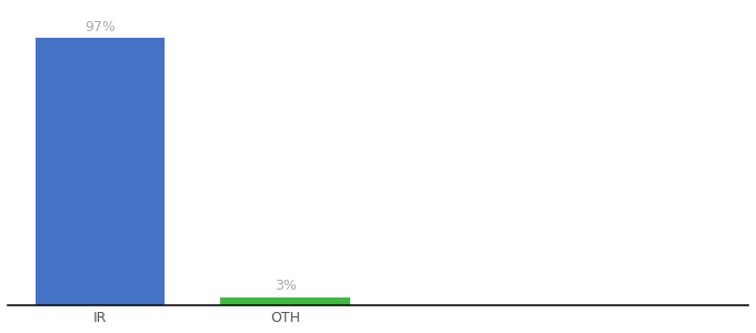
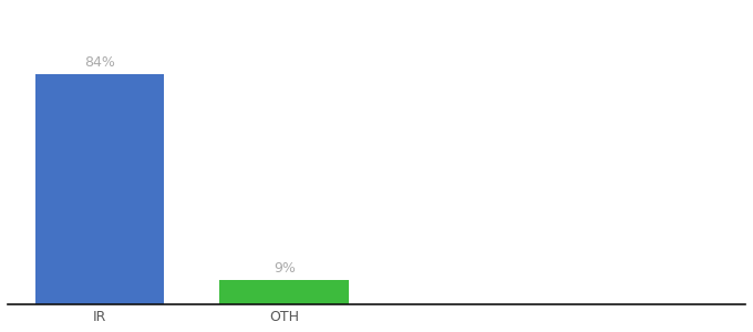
IR: 97% -> 84%
OTH: 3% -> 9%
